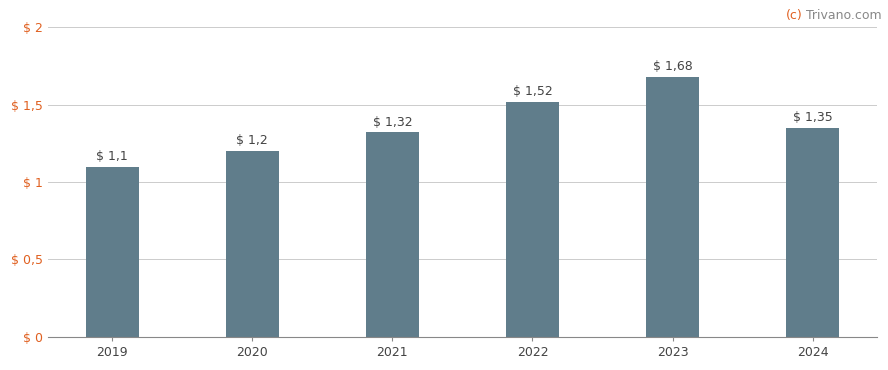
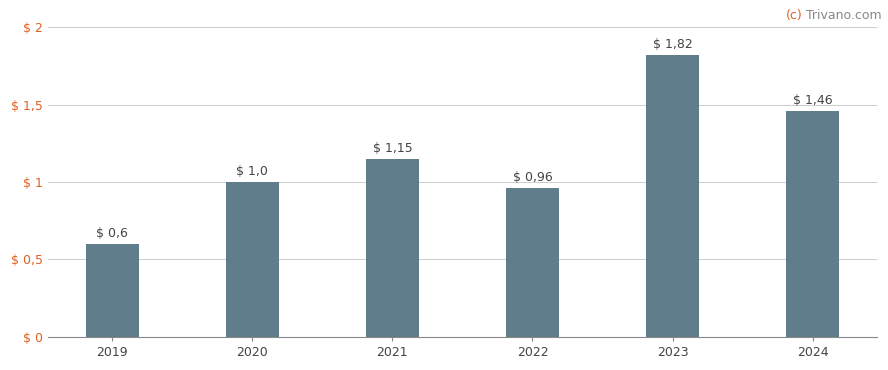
2019: 1,1 -> 0,6
2020: 1,2 -> 1,0
2021: 1,32 -> 1,15
2022: 1,52 -> 0,96
2023: 1,68 -> 1,82
2024: 1,35 -> 1,46
